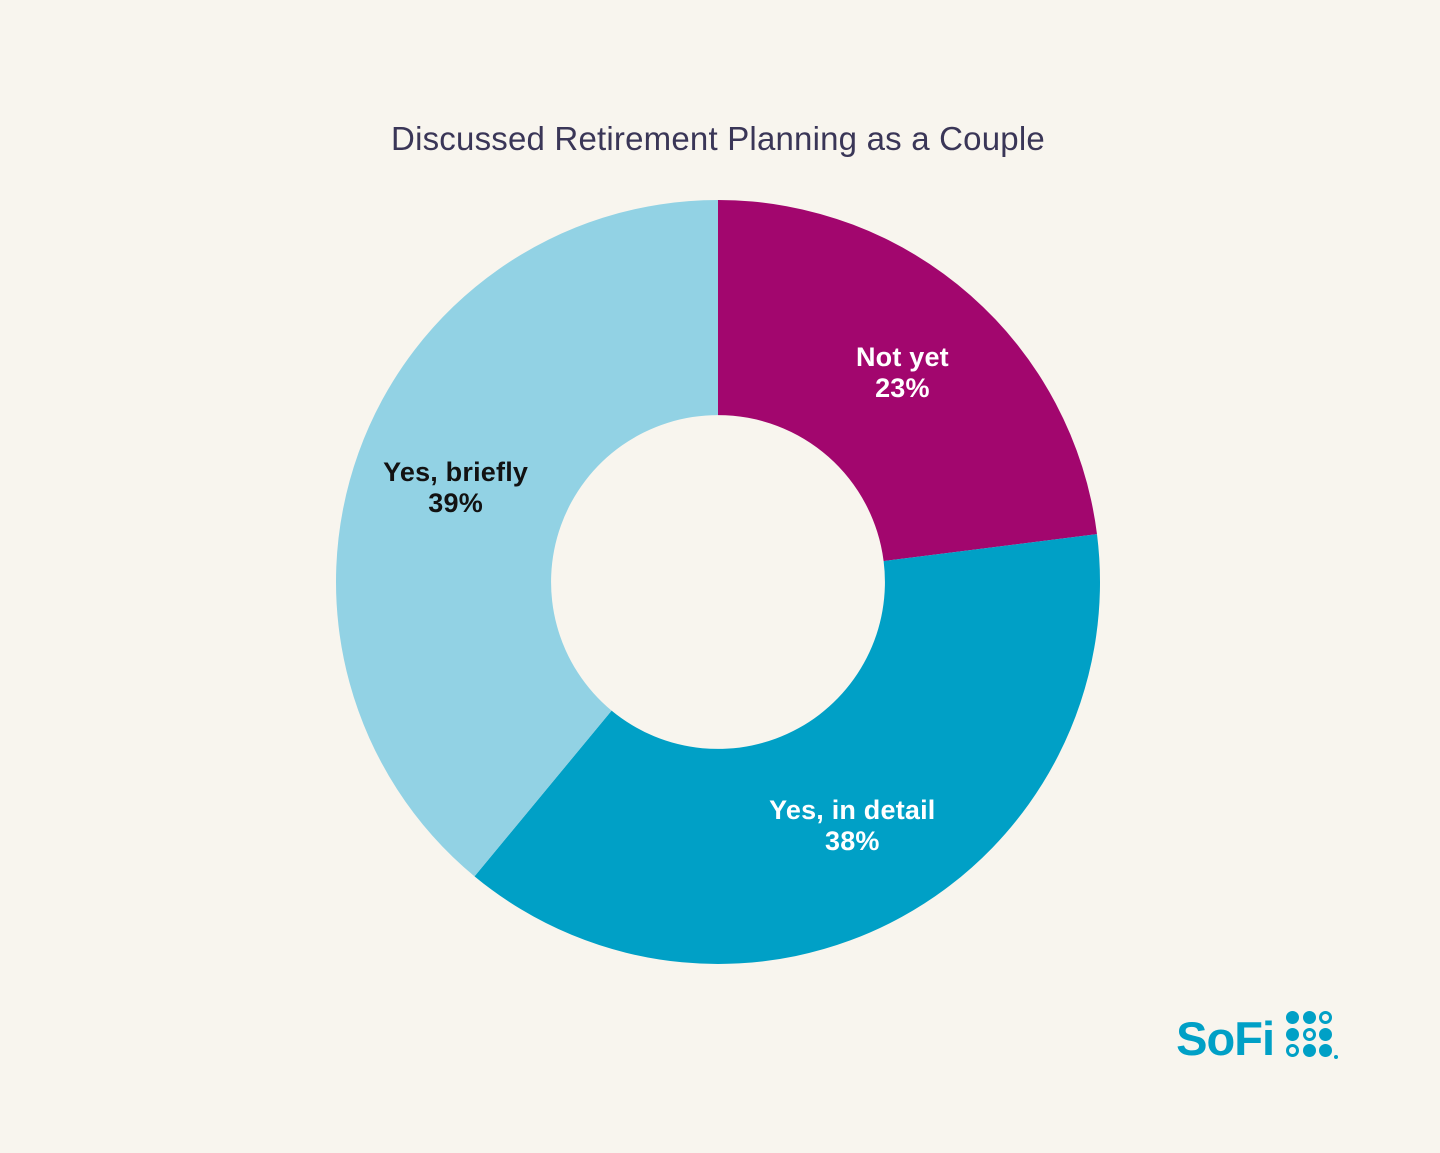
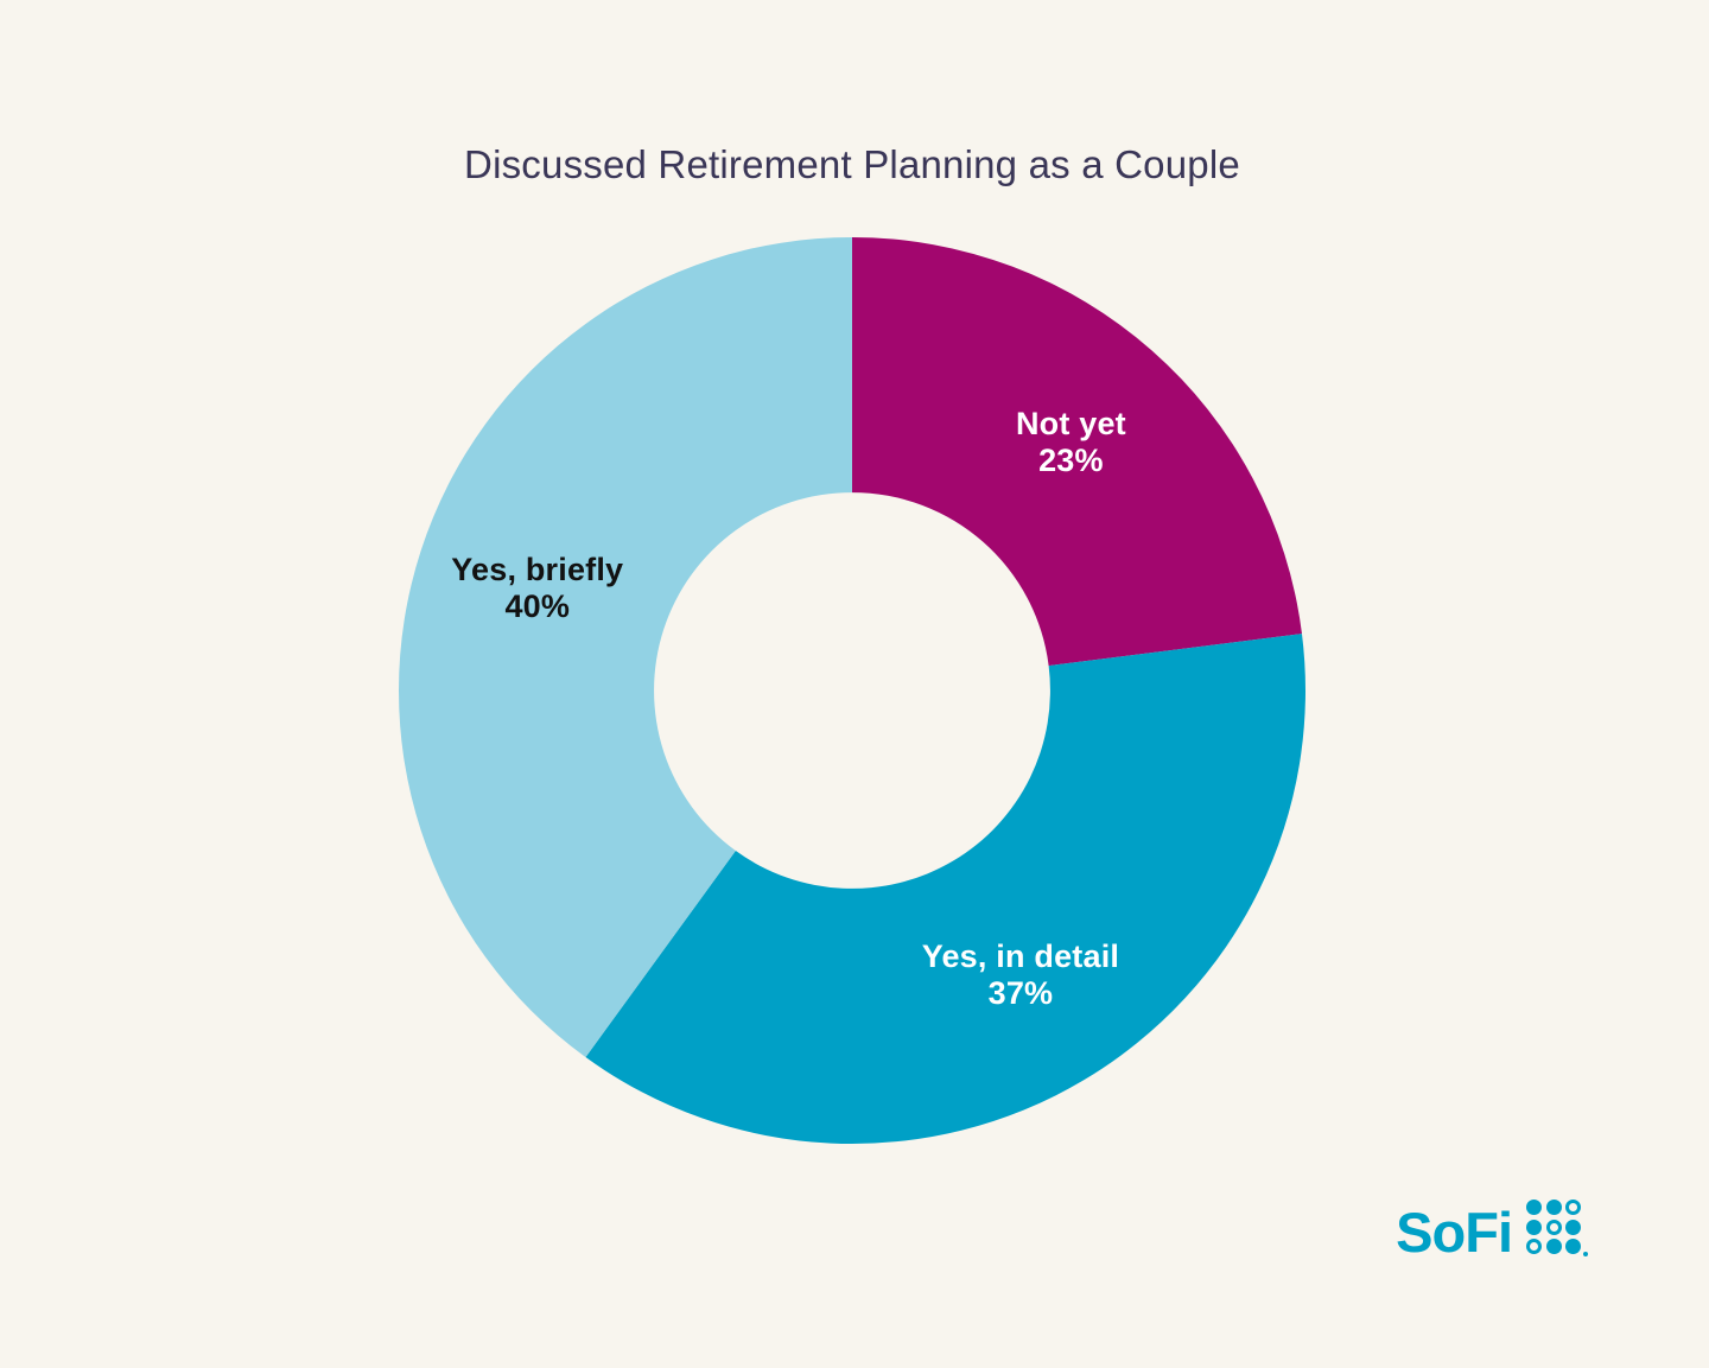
Yes, in detail: 38% -> 37%
Yes, briefly: 39% -> 40%
